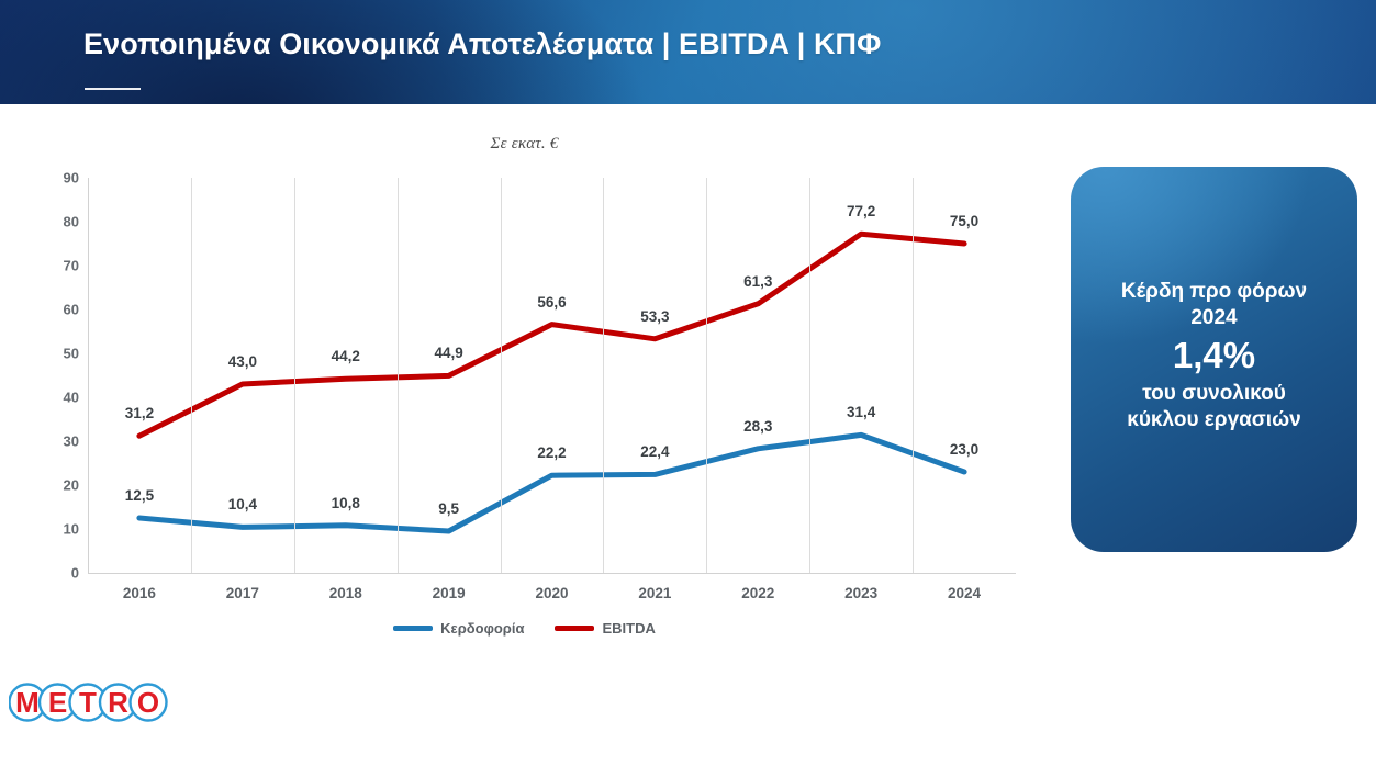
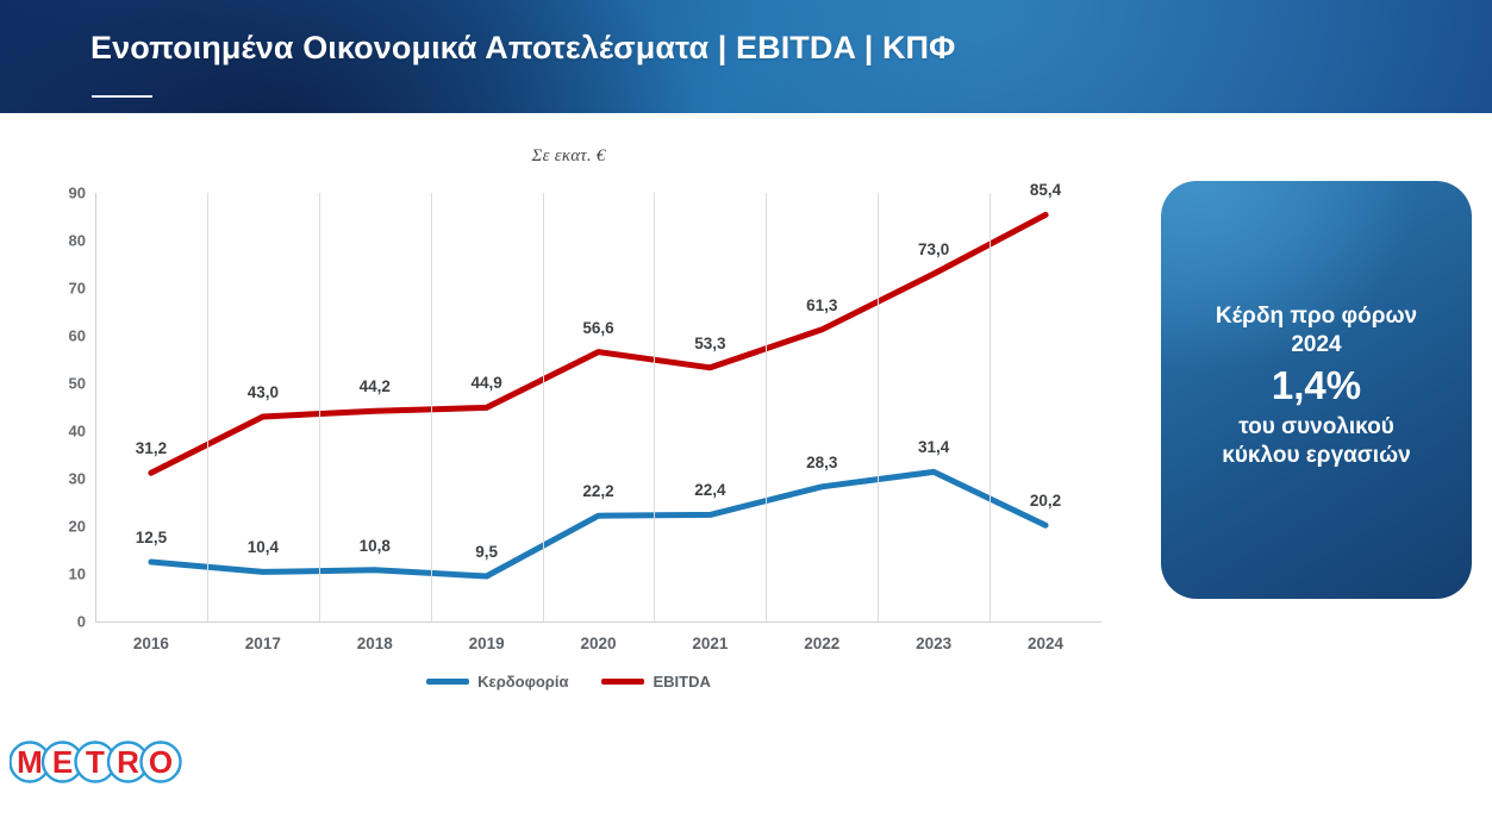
EBITDA/2023: 77,2 -> 73,0
Κερδοφορία/2024: 23,0 -> 20,2
EBITDA/2024: 75,0 -> 85,4
